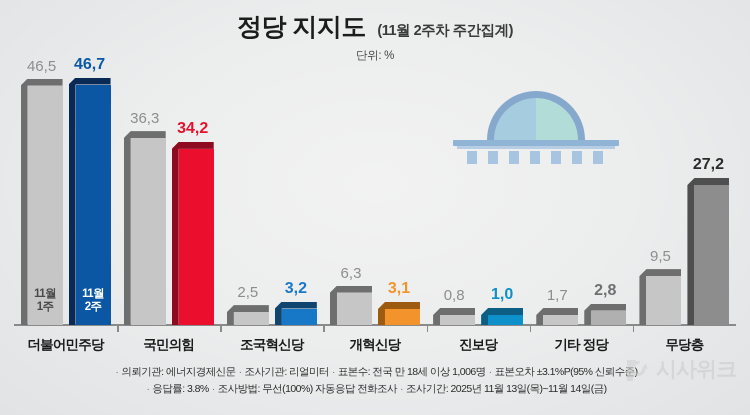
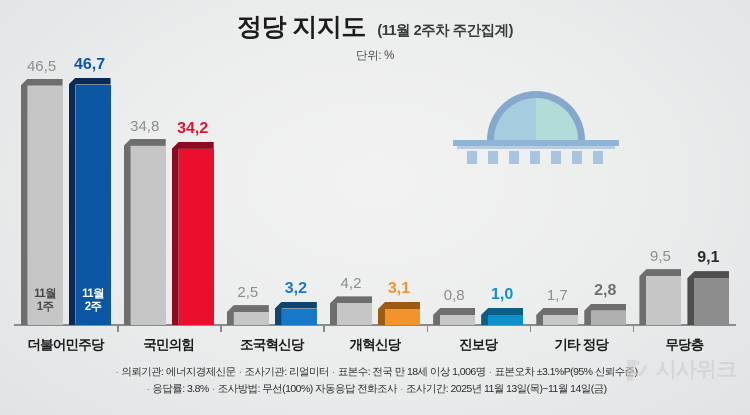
11월 1주/국민의힘: 36,3 -> 34,8
11월 1주/개혁신당: 6,3 -> 4,2
11월 2주/무당층: 27,2 -> 9,1
